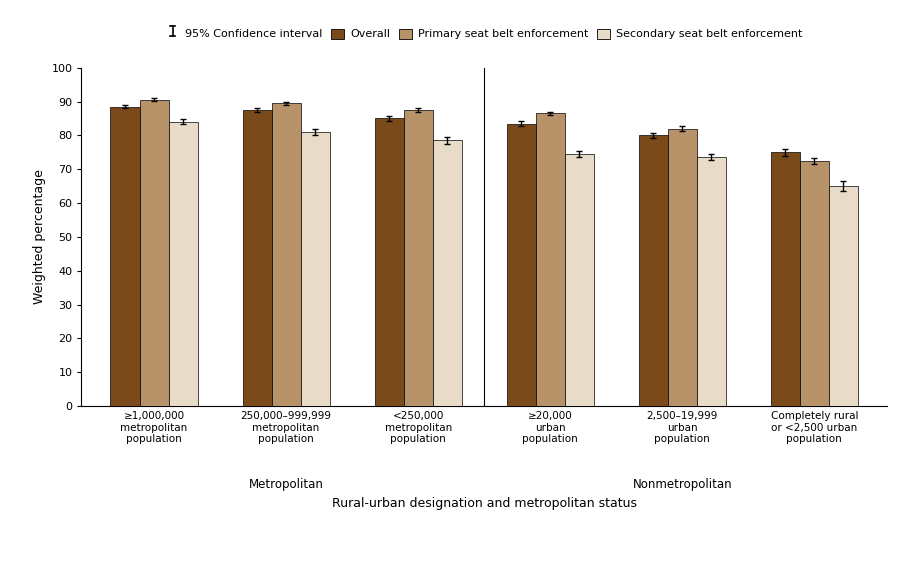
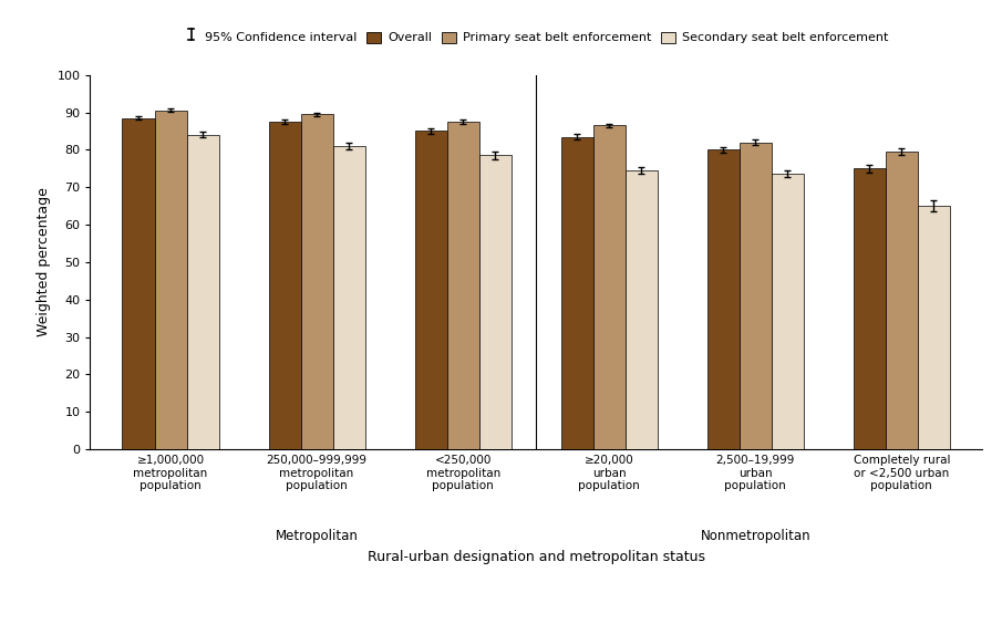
Primary seat belt enforcement/Completely rural or <2,500 urban population: 72.5 -> 79.5
